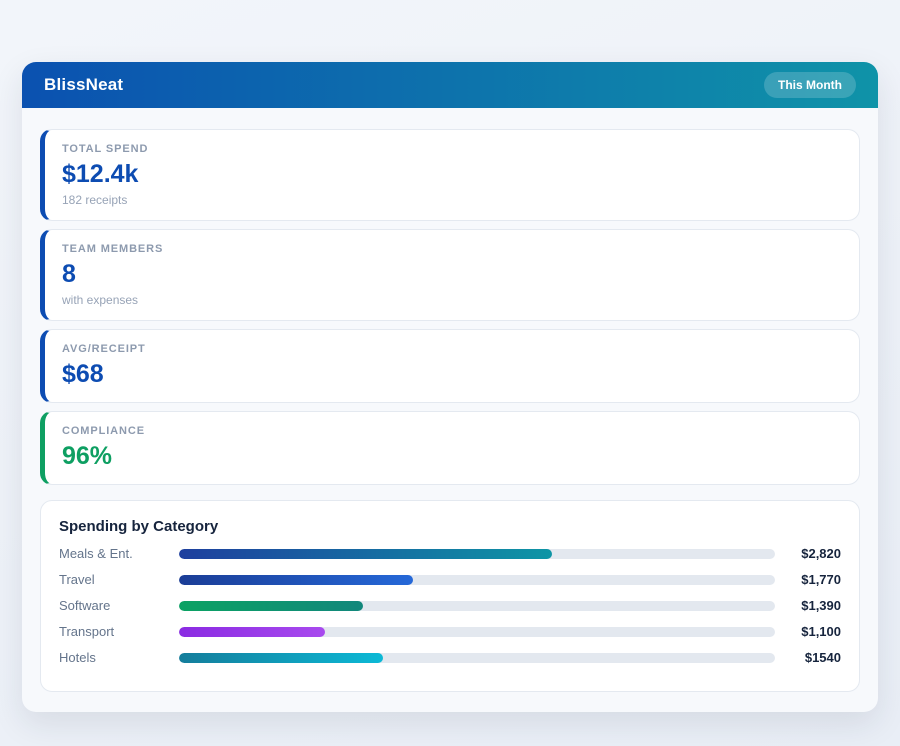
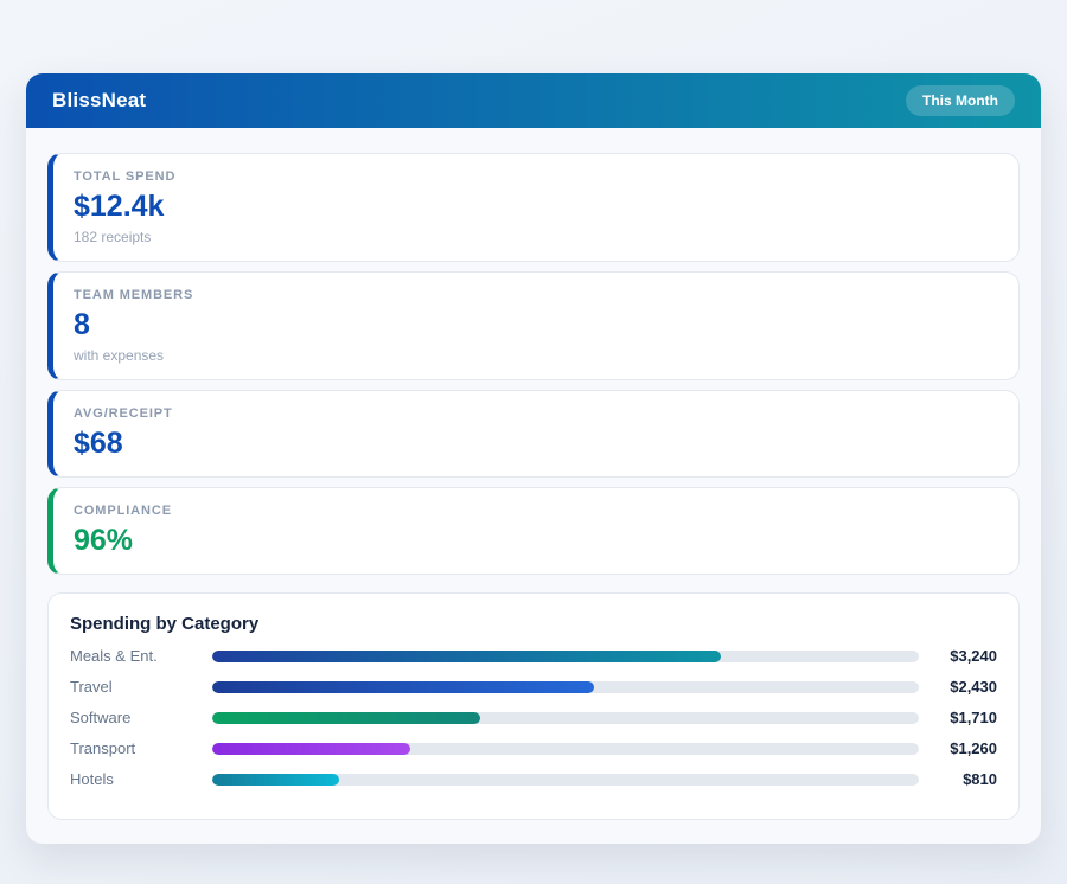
Meals & Ent.: $2,820 -> $3,240
Travel: $1,770 -> $2,430
Software: $1,390 -> $1,710
Transport: $1,100 -> $1,260
Hotels: $1540 -> $810
